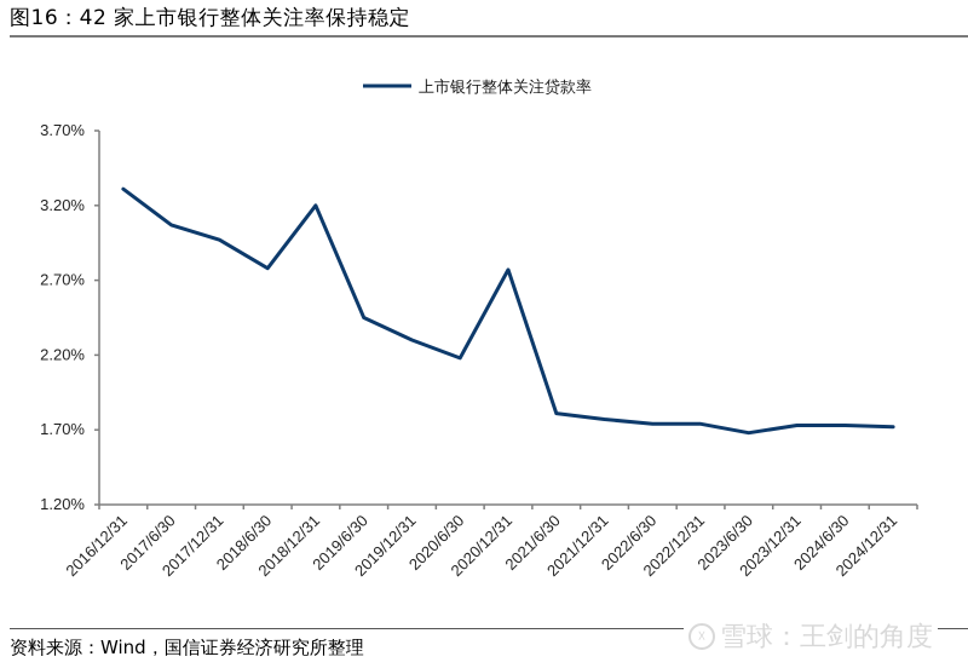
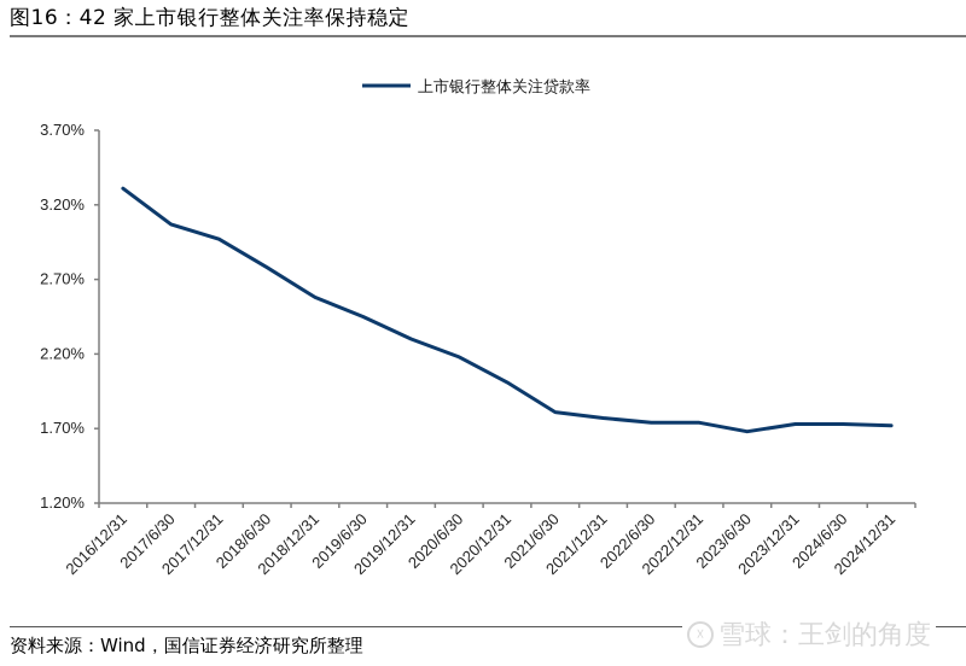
2018/12/31: 3.20% -> 2.58%
2020/12/31: 2.77% -> 2.01%
